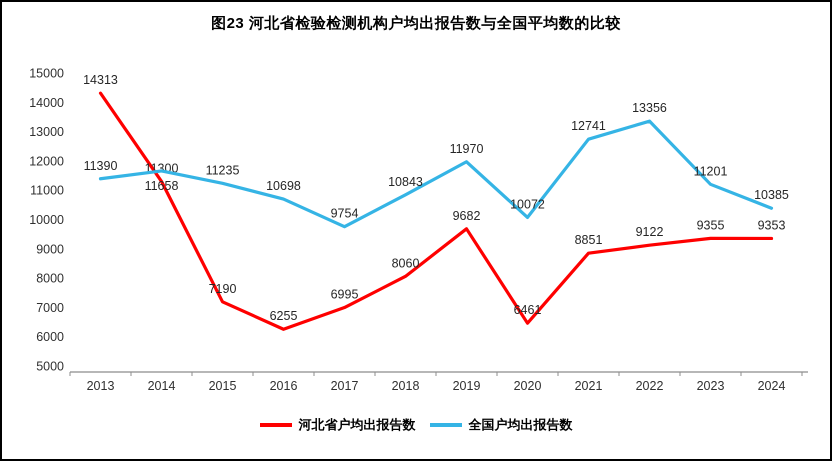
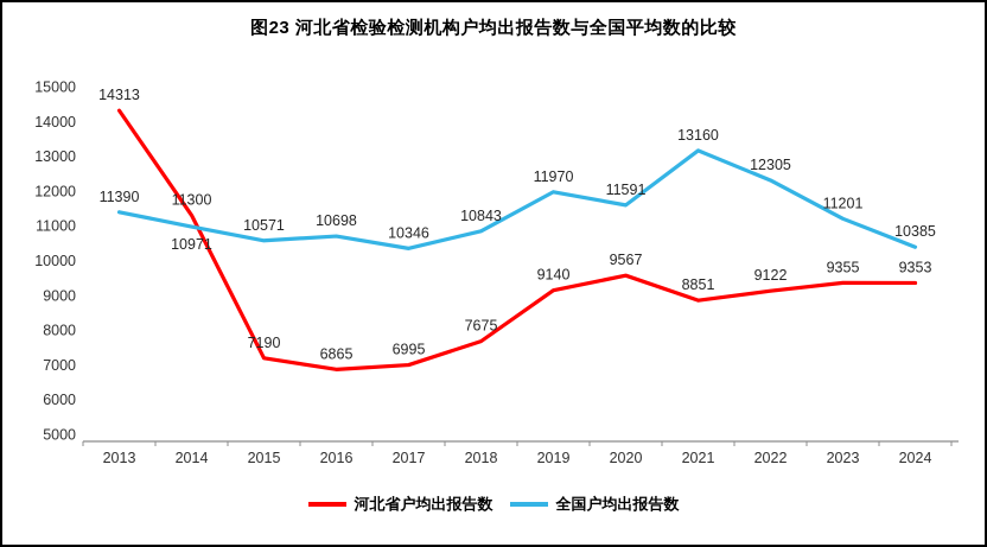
全国户均出报告数/2014: 11658 -> 10971
全国户均出报告数/2015: 11235 -> 10571
河北省户均出报告数/2016: 6255 -> 6865
全国户均出报告数/2017: 9754 -> 10346
河北省户均出报告数/2018: 8060 -> 7675
河北省户均出报告数/2019: 9682 -> 9140
河北省户均出报告数/2020: 6461 -> 9567
全国户均出报告数/2020: 10072 -> 11591
全国户均出报告数/2021: 12741 -> 13160
全国户均出报告数/2022: 13356 -> 12305
